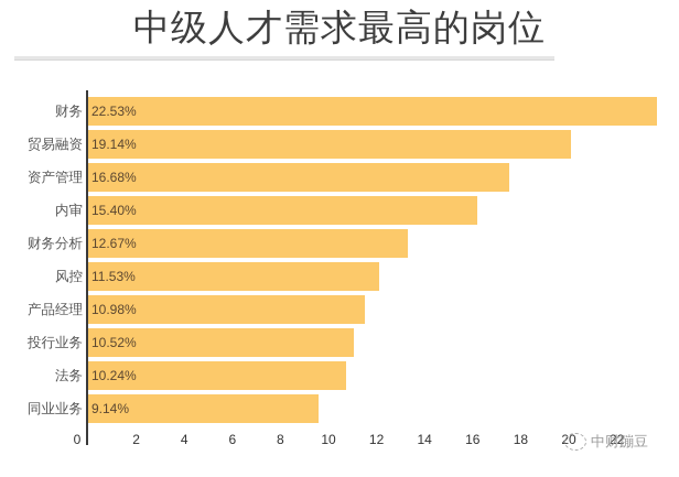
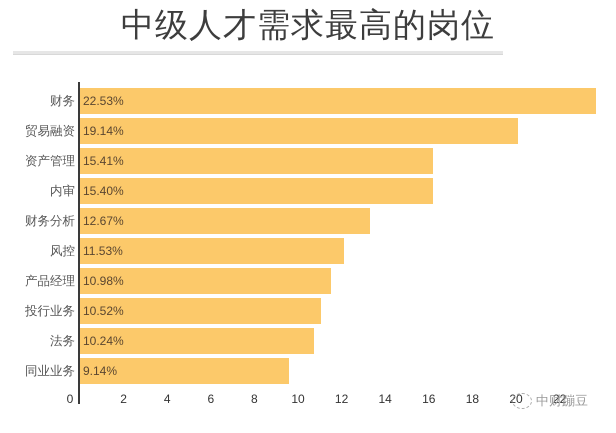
资产管理: 16.68% -> 15.41%
